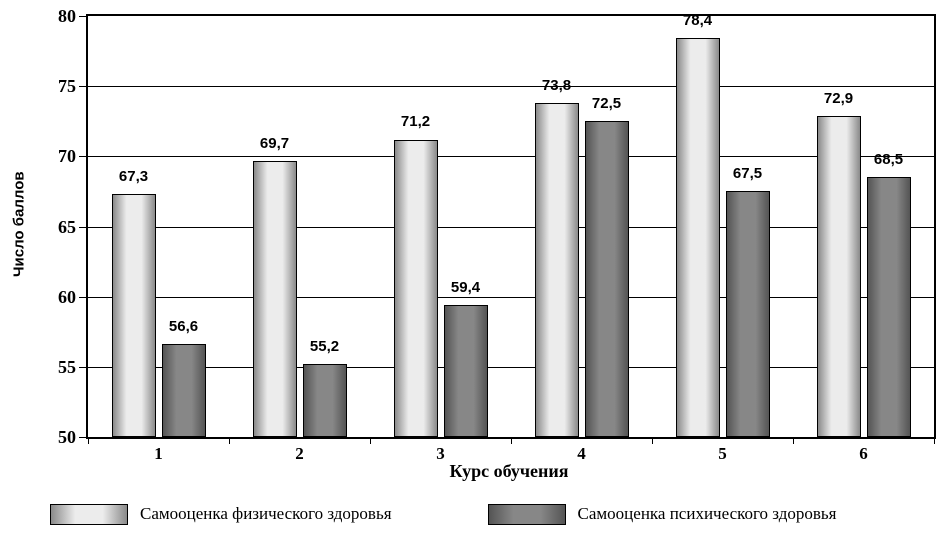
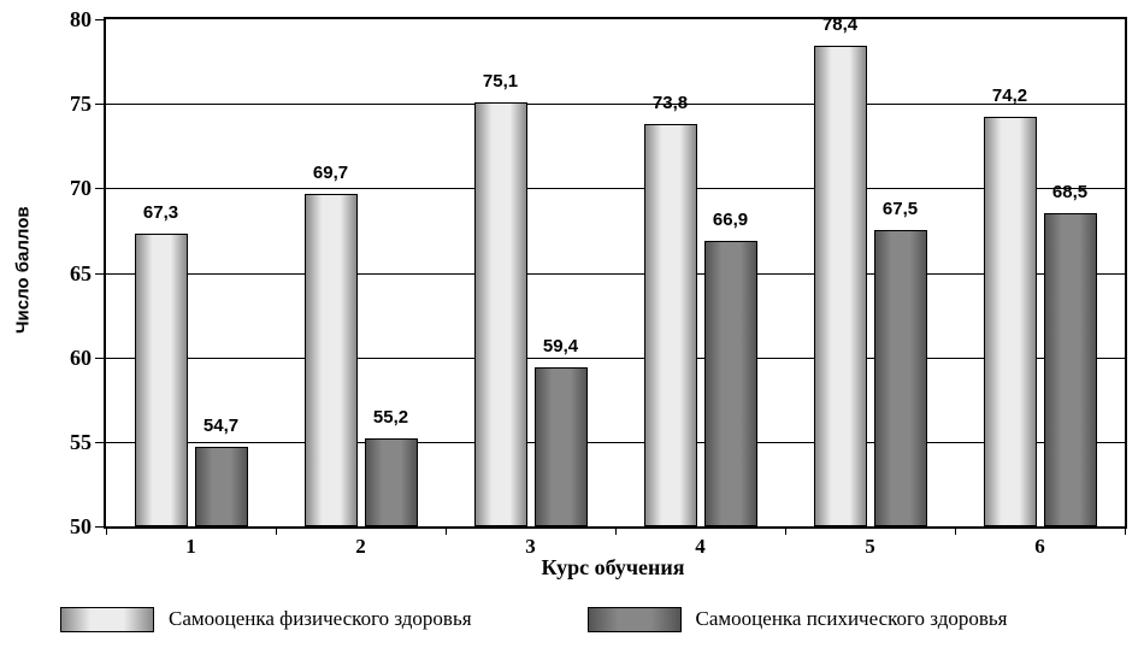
Самооценка психического здоровья/1: 56,6 -> 54,7
Самооценка физического здоровья/3: 71,2 -> 75,1
Самооценка психического здоровья/4: 72,5 -> 66,9
Самооценка физического здоровья/6: 72,9 -> 74,2
